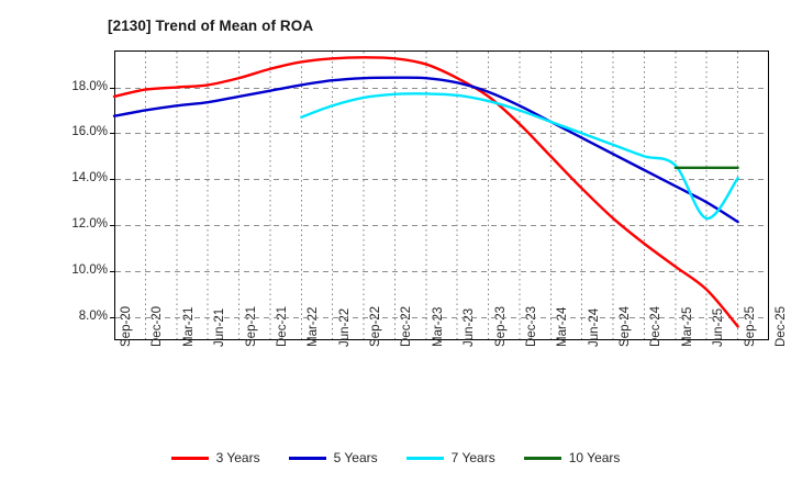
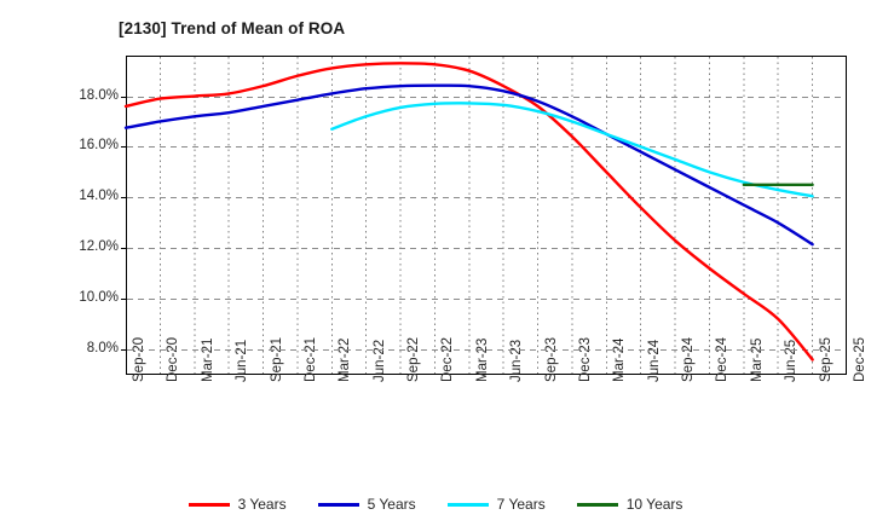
7 Years/Jun-25: 12.3% -> 14.3%
